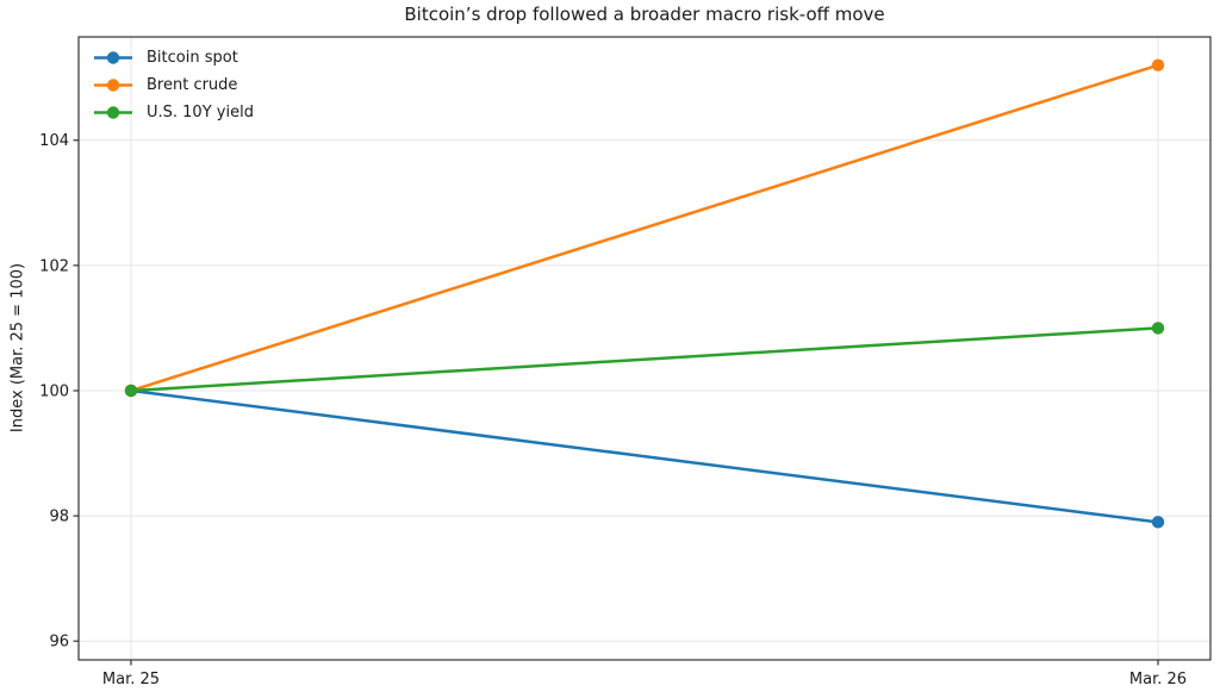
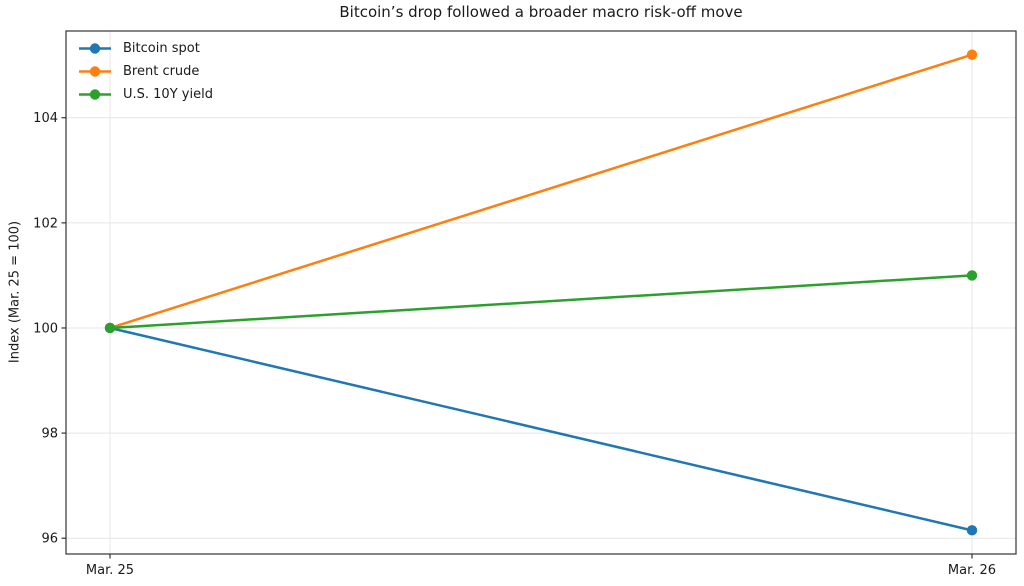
Bitcoin spot/Mar. 26: 97.9 -> 96.2
